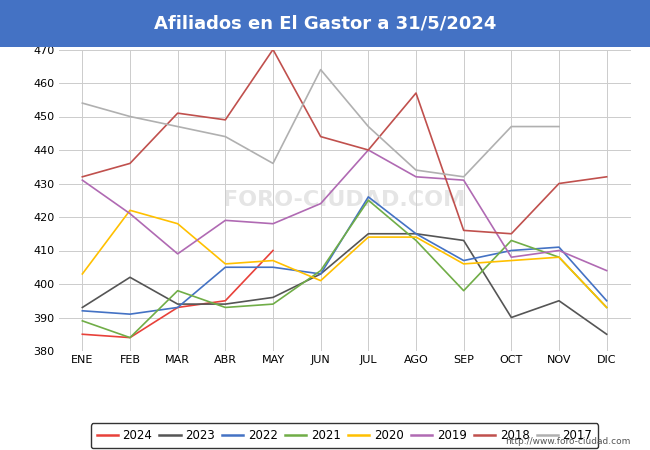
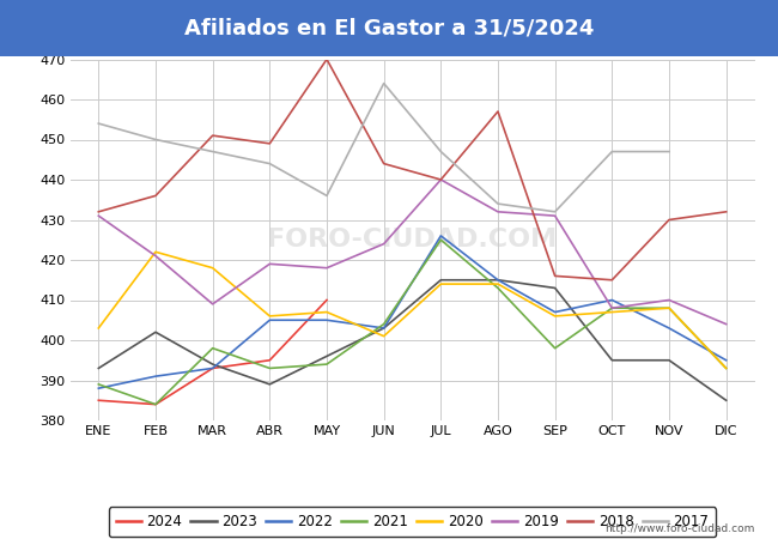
2022/ENE: 392 -> 388
2023/ABR: 394 -> 389
2023/OCT: 390 -> 395
2021/OCT: 413 -> 408
2022/NOV: 411 -> 403
